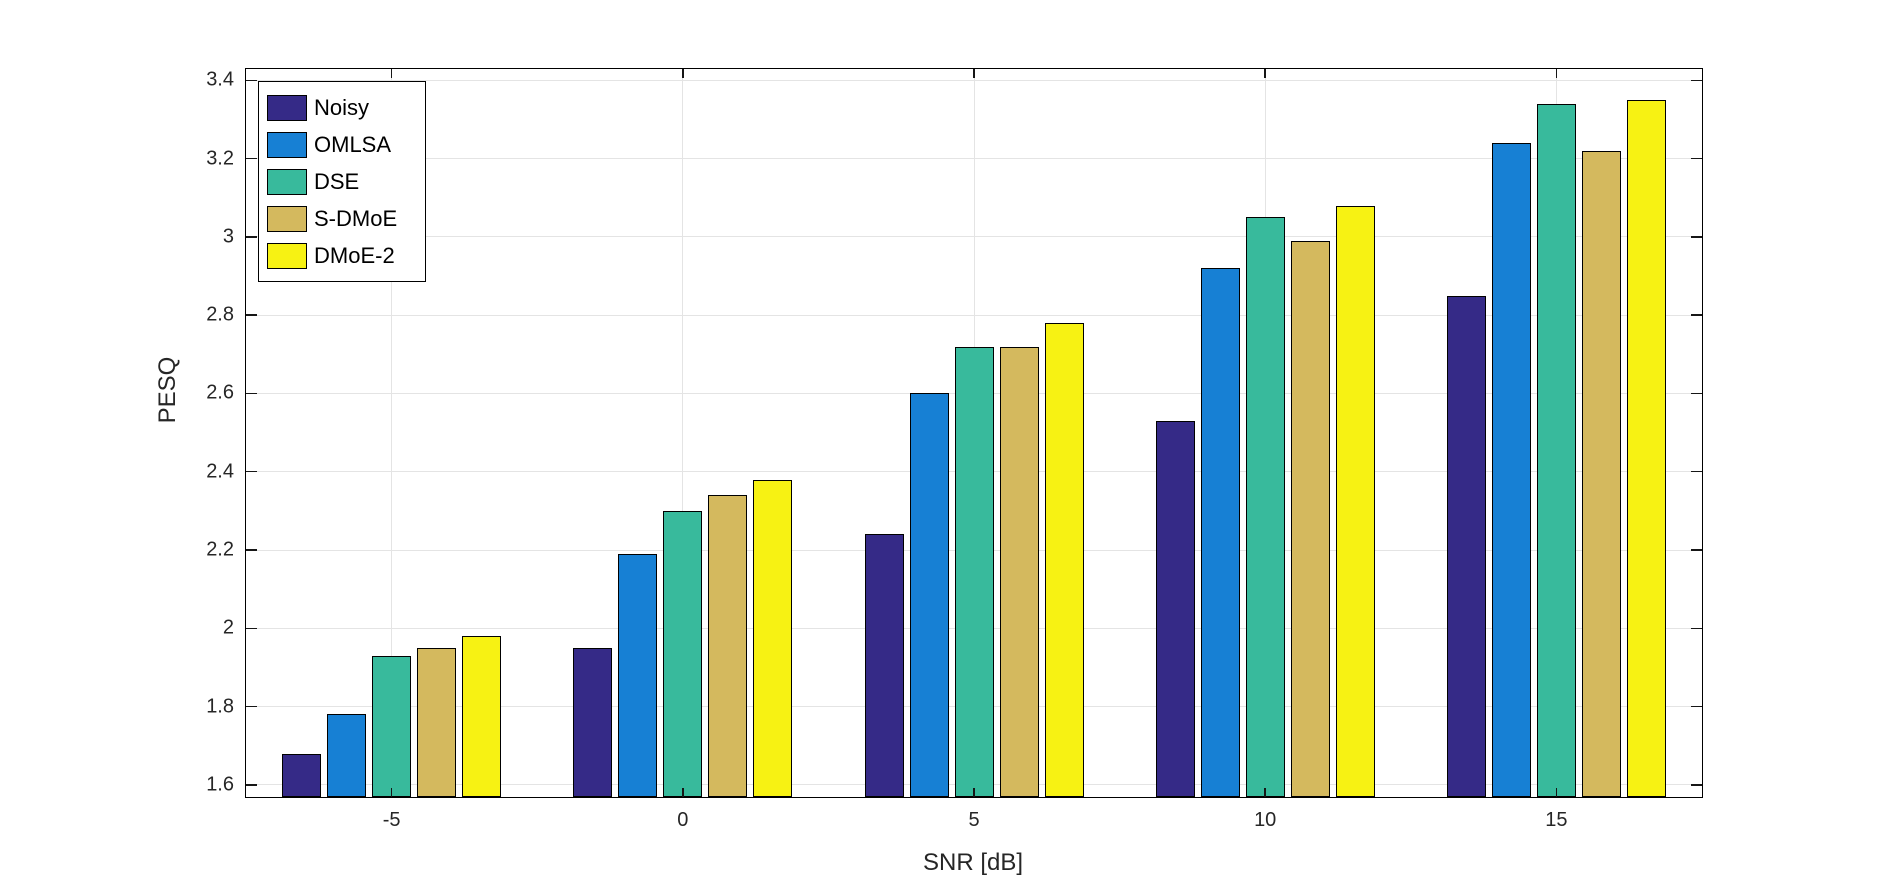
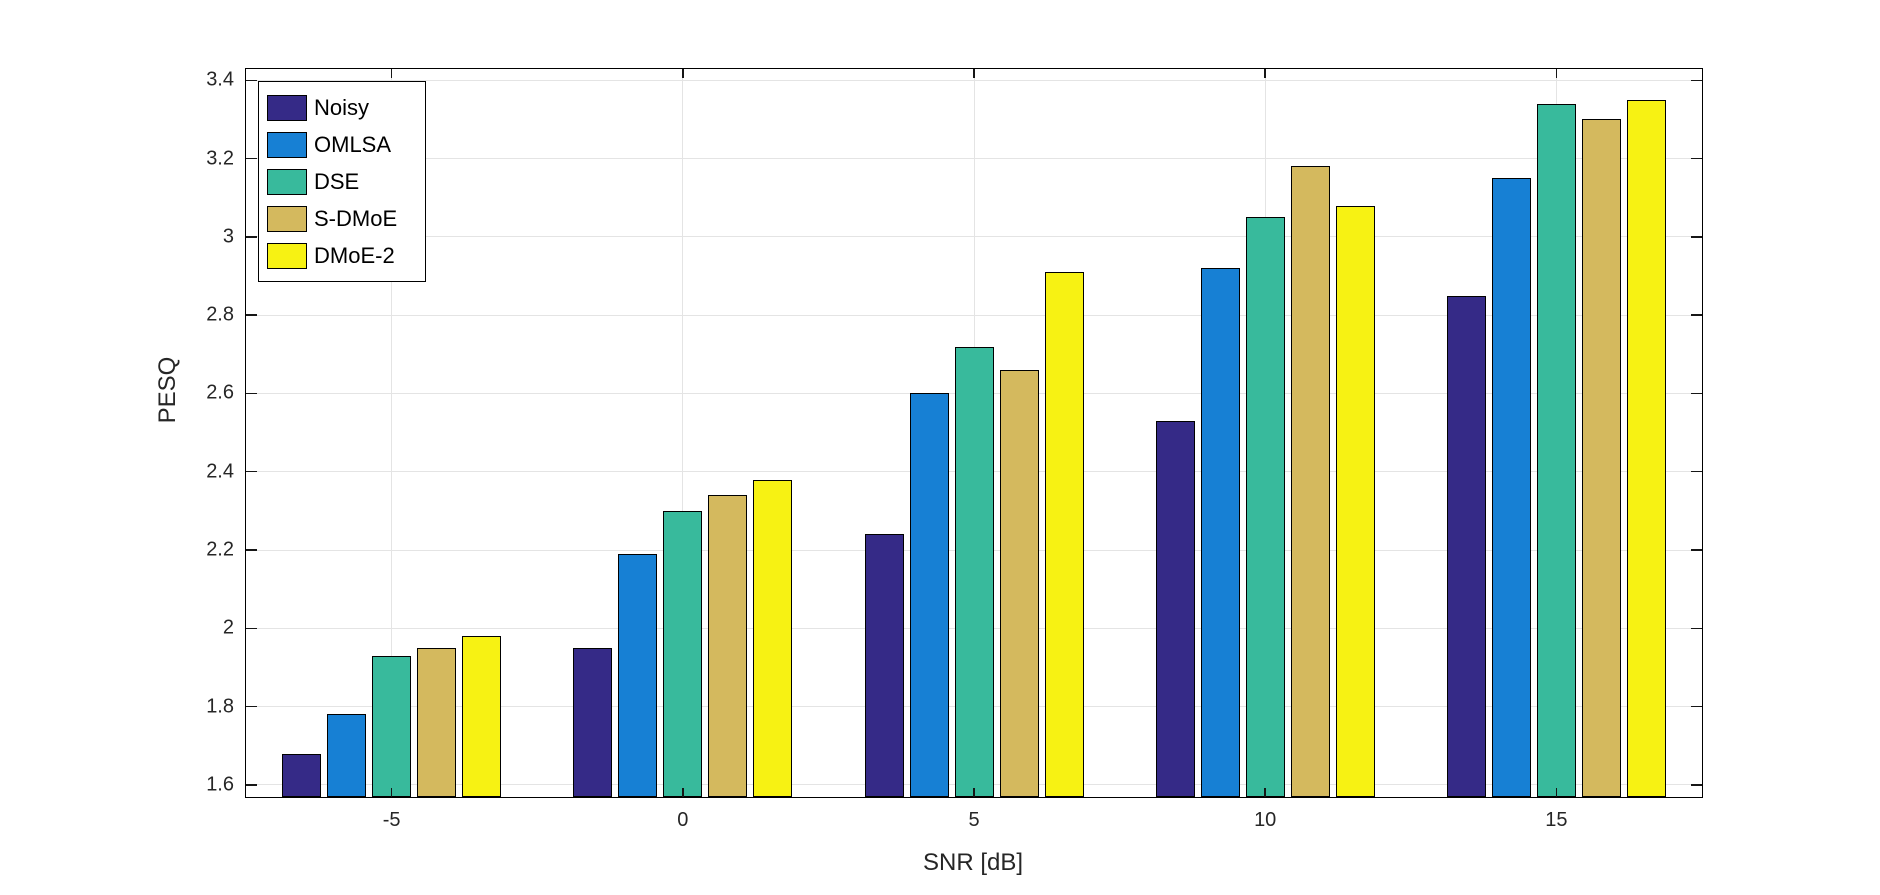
S-DMoE/5: 2.72 -> 2.66
DMoE-2/5: 2.78 -> 2.91
S-DMoE/10: 2.99 -> 3.18
OMLSA/15: 3.24 -> 3.15
S-DMoE/15: 3.22 -> 3.30
